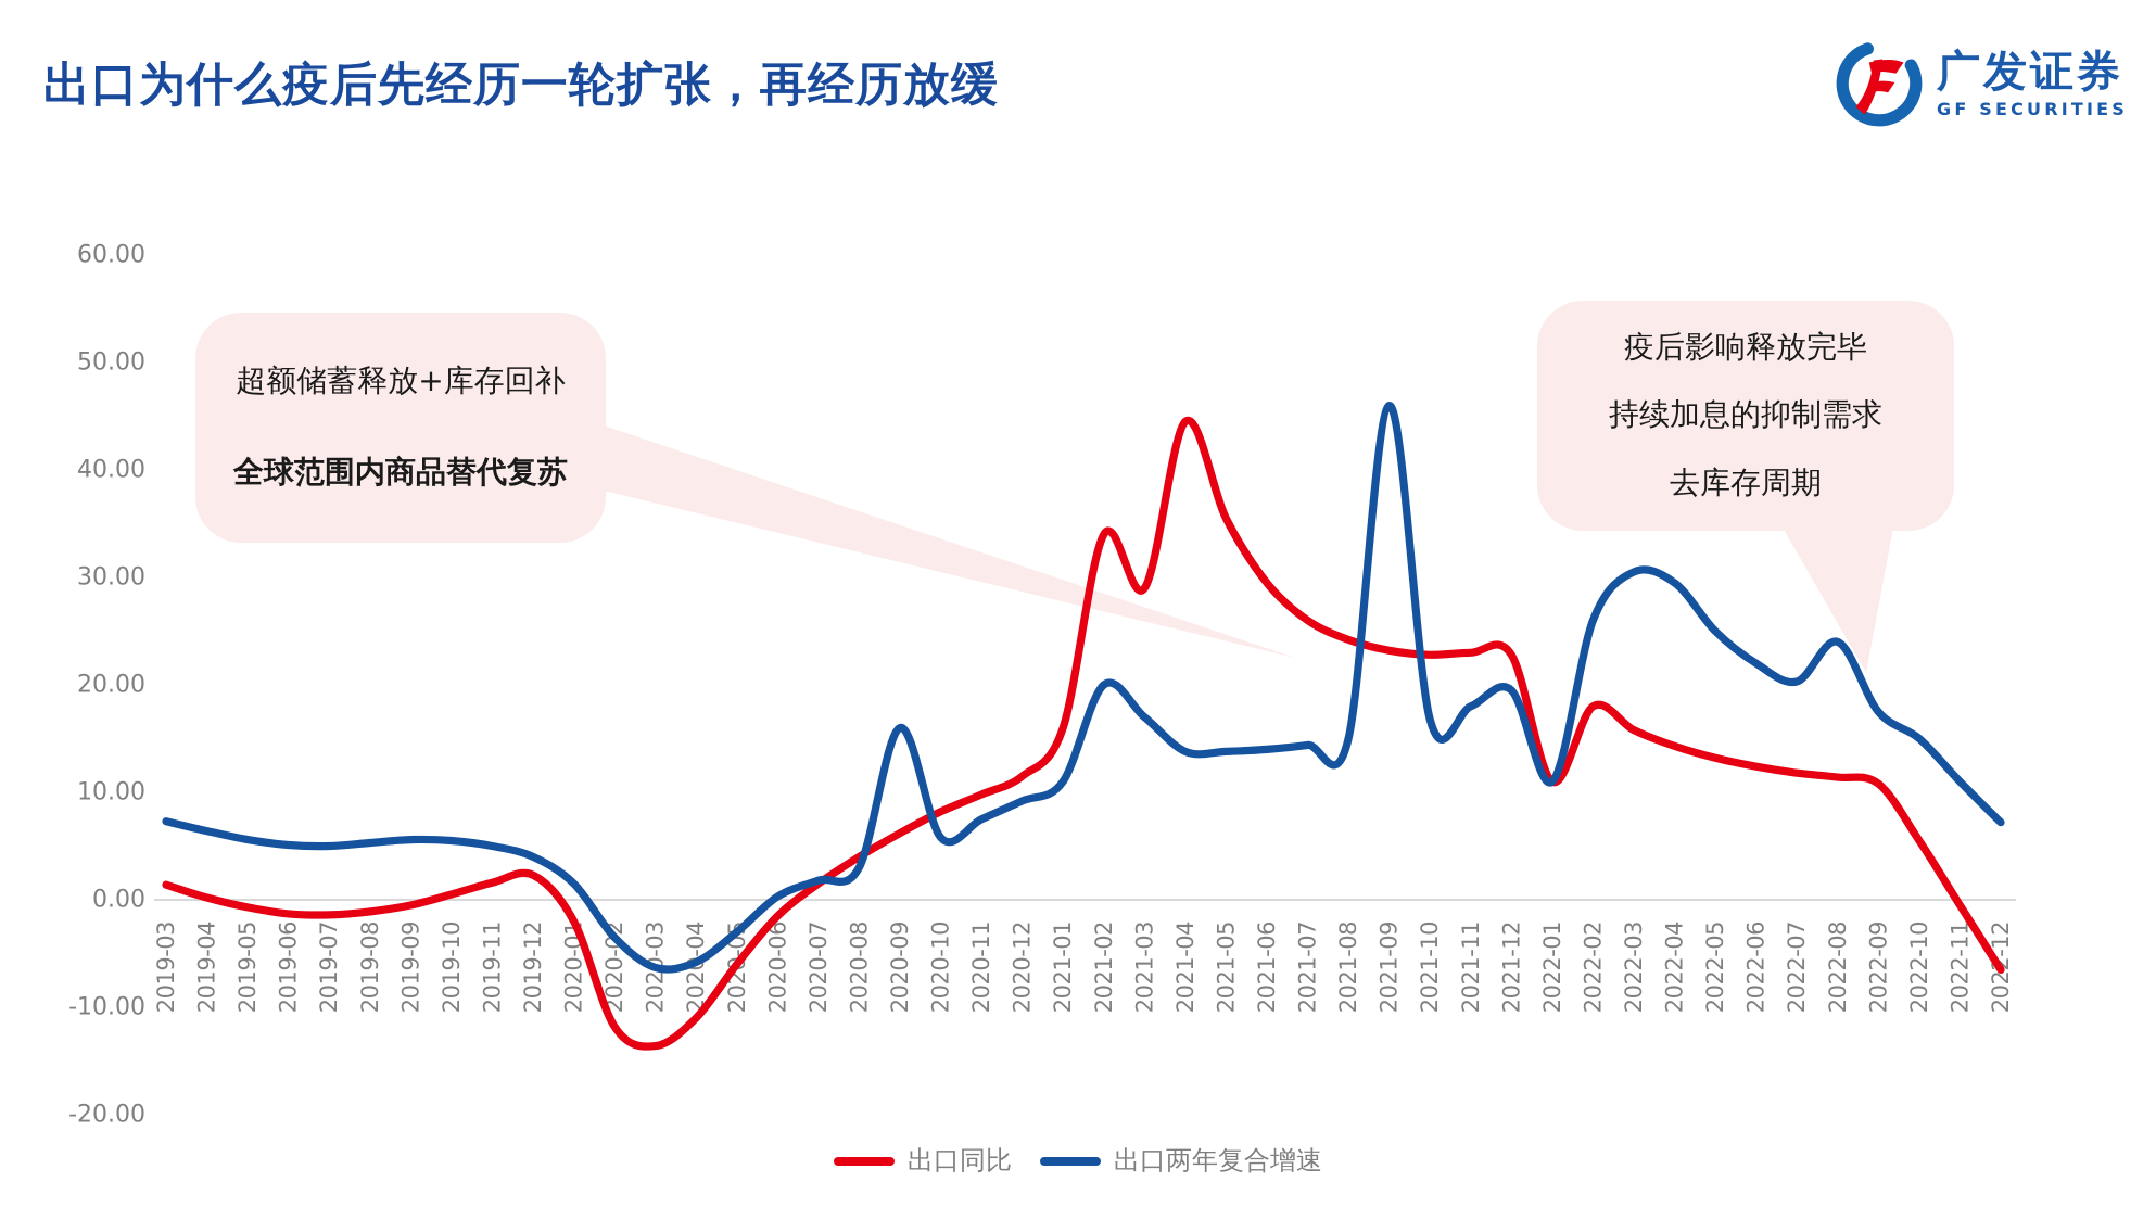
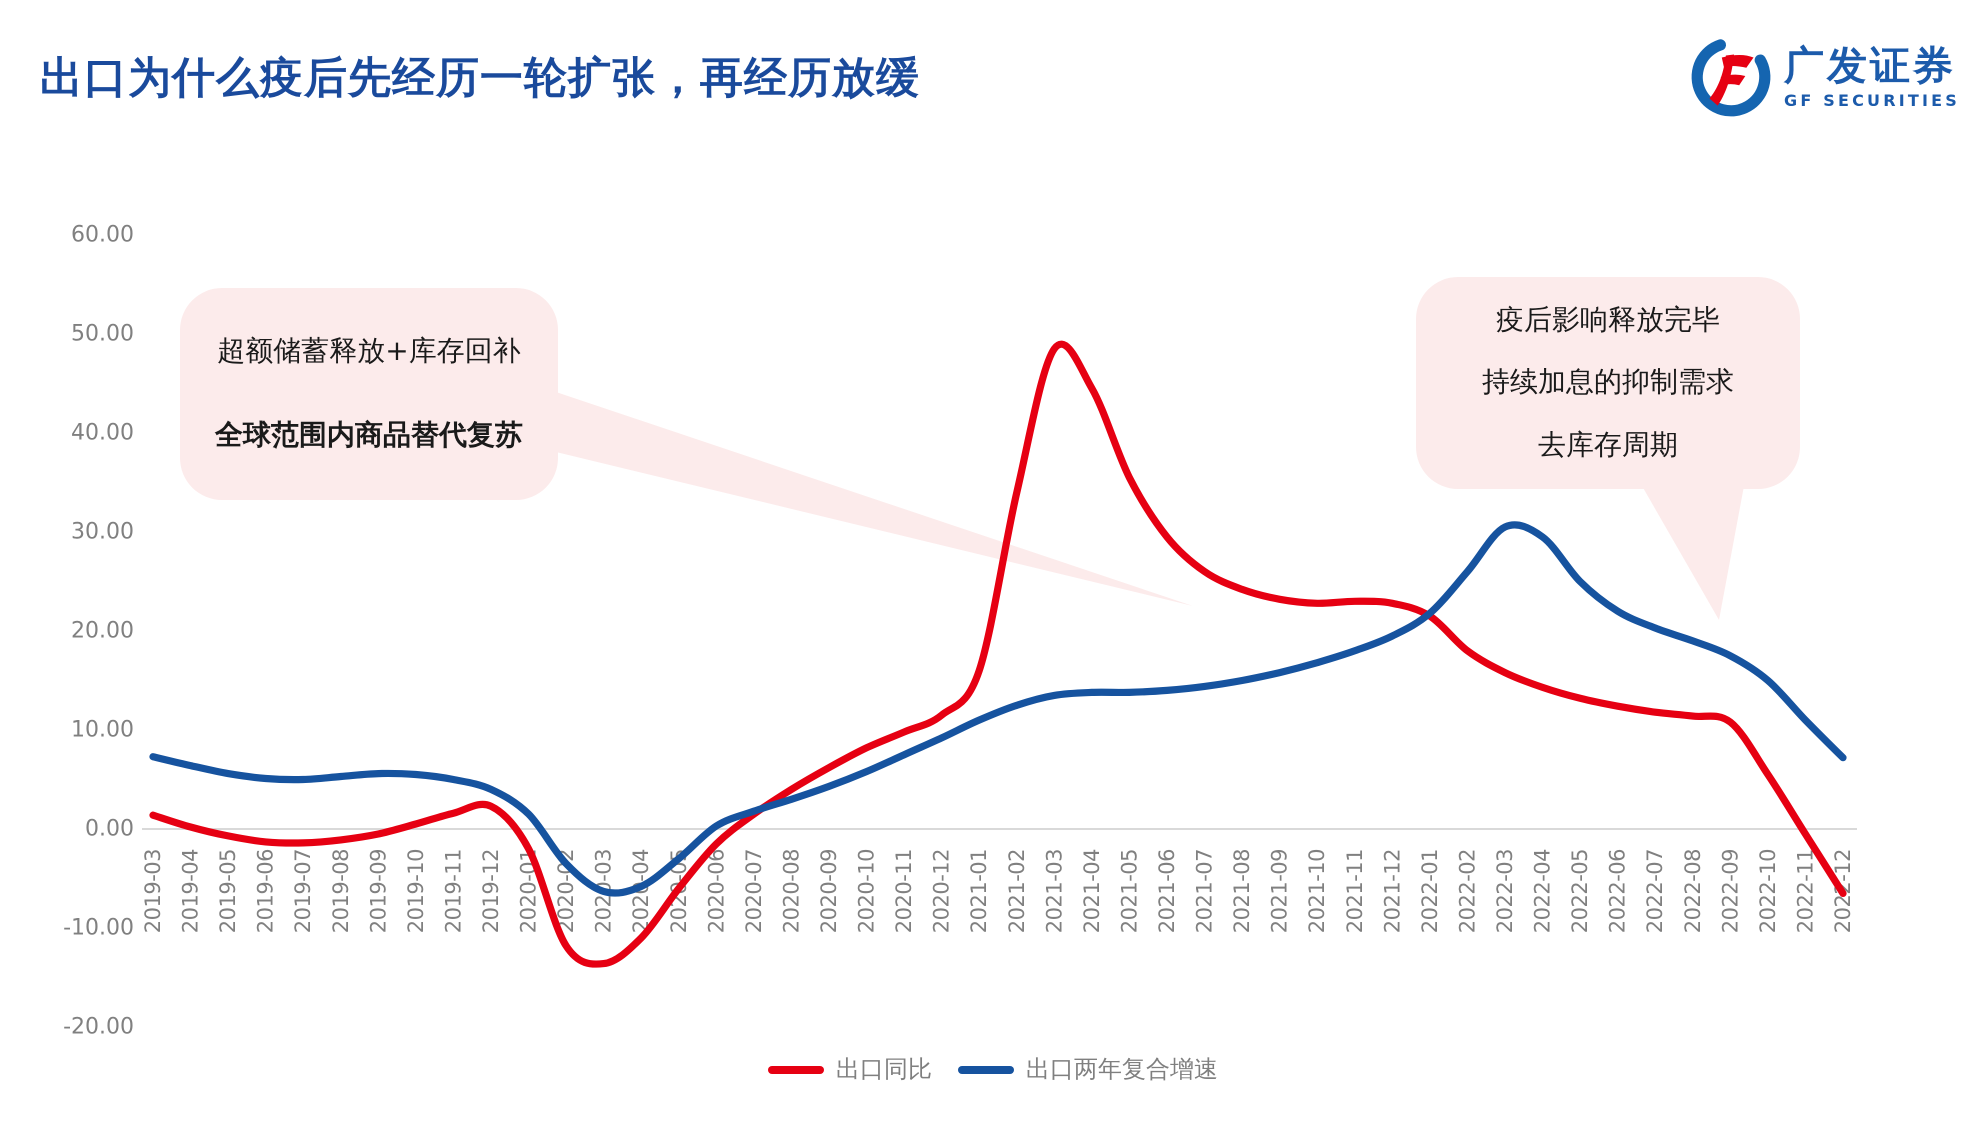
出口两年复合增速/2020-09: 16 -> 4
出口两年复合增速/2021-02: 20 -> 12
出口同比/2021-03: 29 -> 48
出口两年复合增速/2021-03: 17 -> 14
出口两年复合增速/2021-09: 46 -> 16
出口同比/2022-01: 11 -> 22
出口两年复合增速/2022-01: 11 -> 22
出口两年复合增速/2022-08: 24 -> 19
